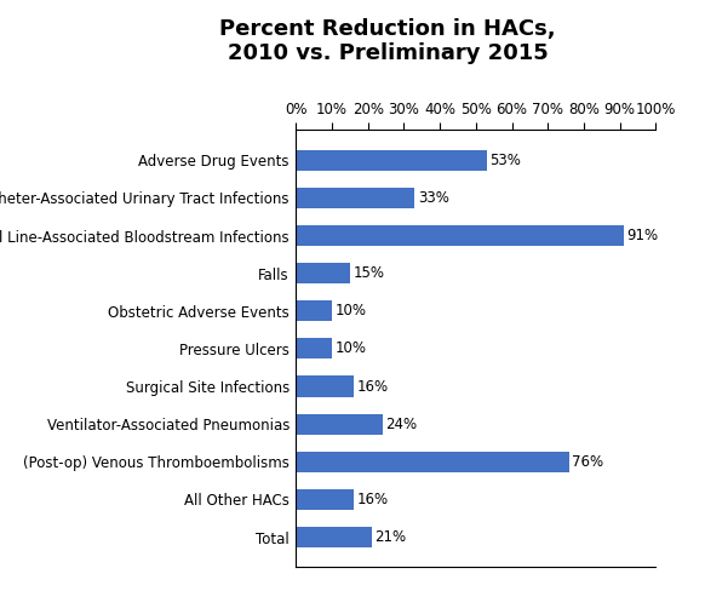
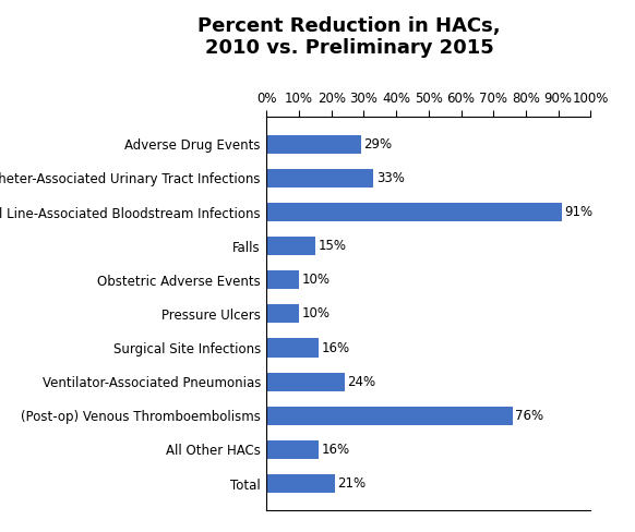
Adverse Drug Events: 53% -> 29%
